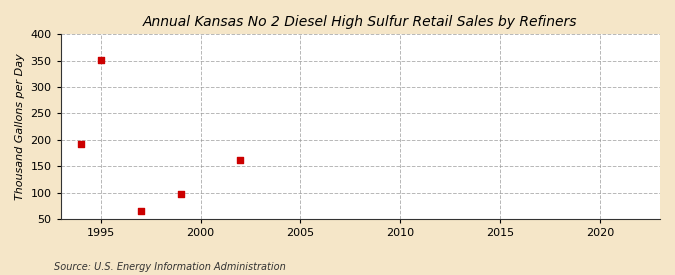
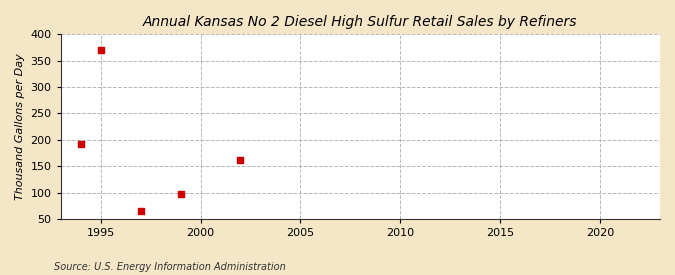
1995: 352 -> 371
